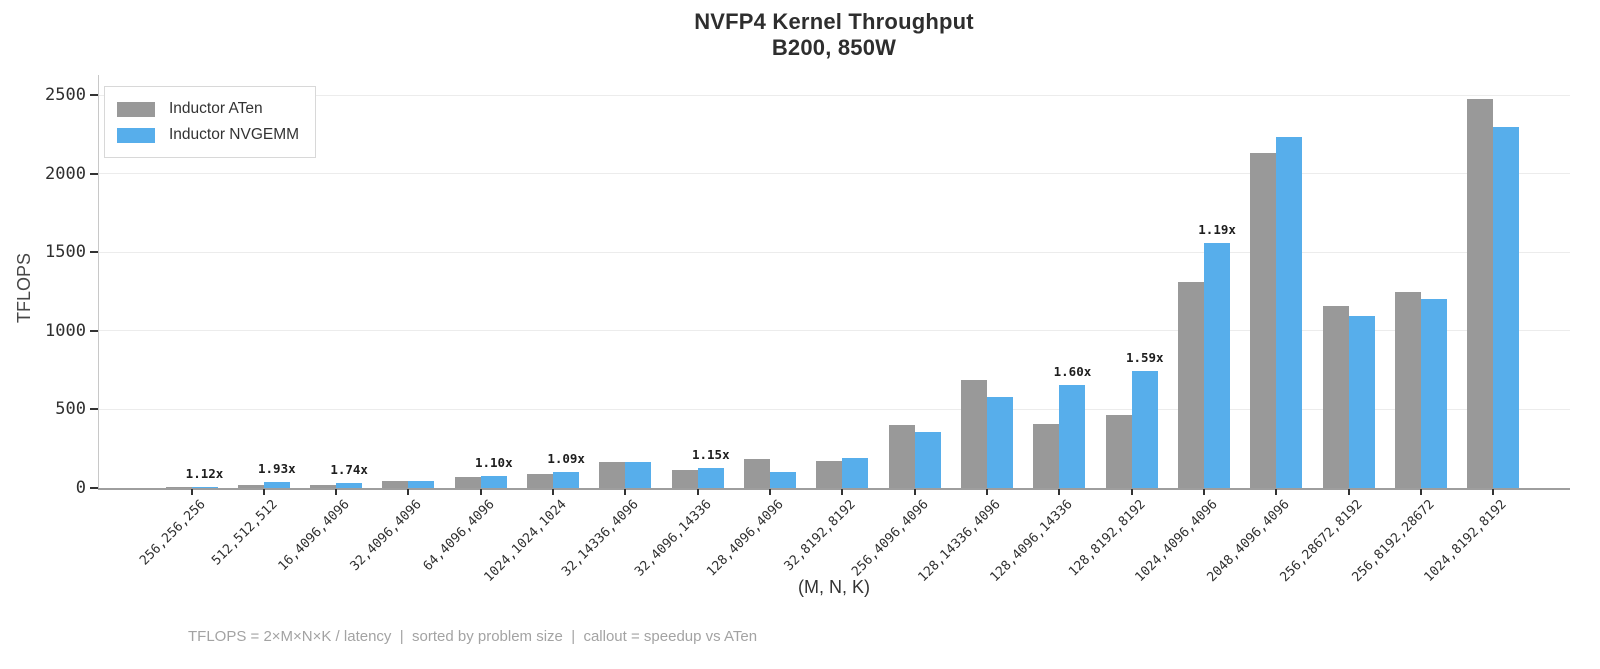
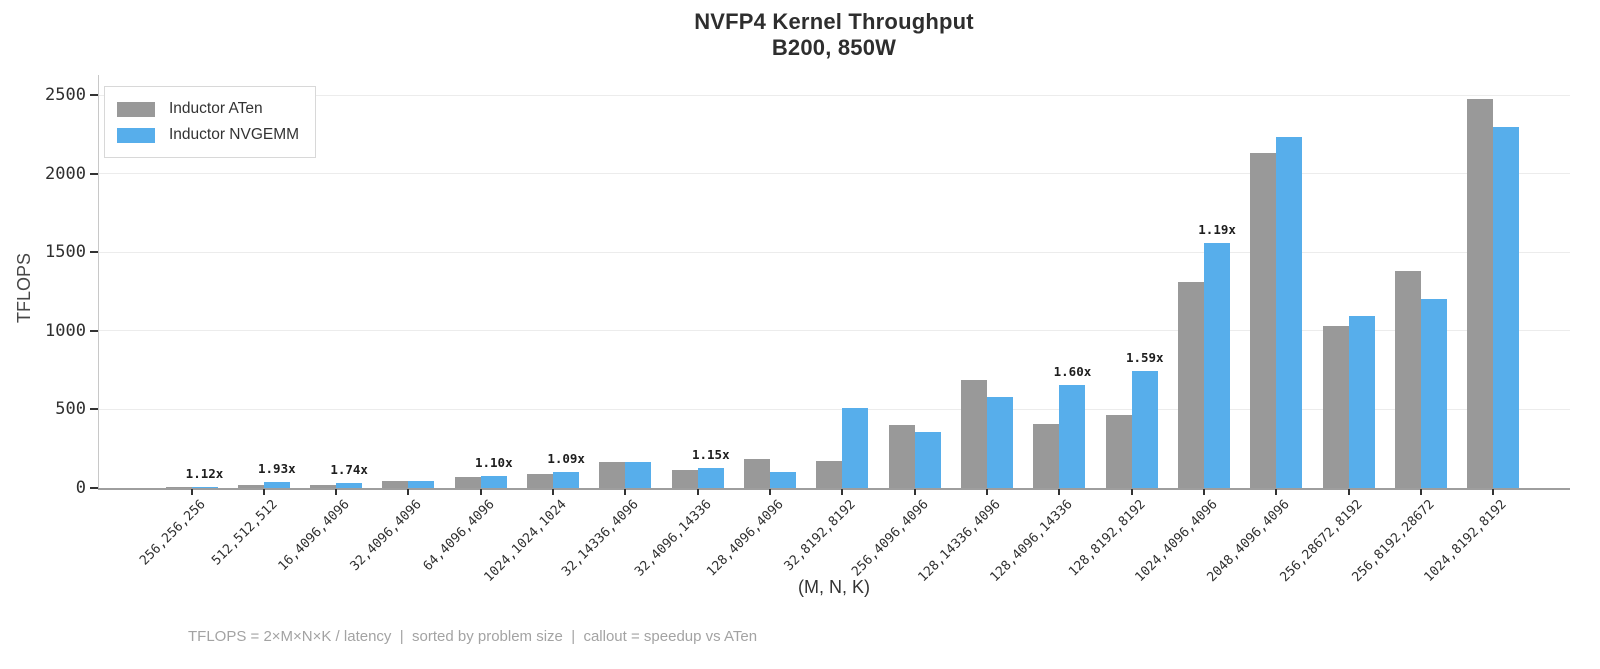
Inductor NVGEMM/32,8192,8192: 190 -> 510
Inductor ATen/256,28672,8192: 1160 -> 1030
Inductor ATen/256,8192,28672: 1250 -> 1380
